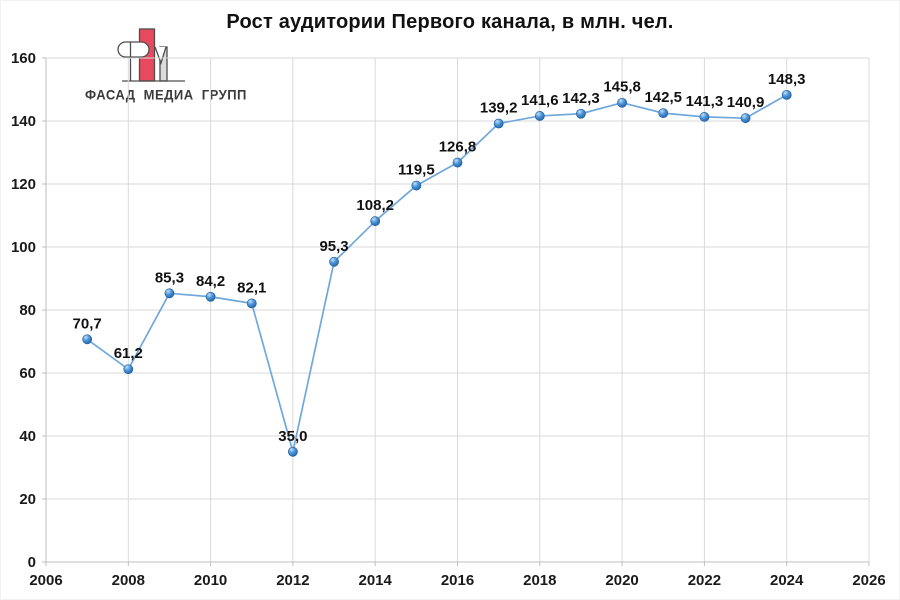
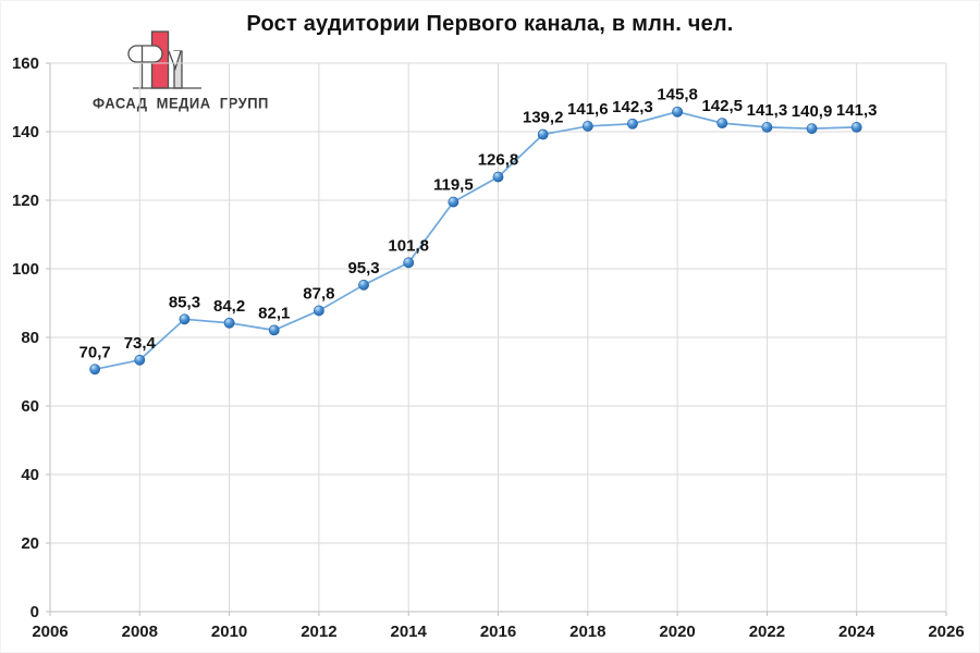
2008: 61,2 -> 73,4
2012: 35,0 -> 87,8
2014: 108,2 -> 101,8
2024: 148,3 -> 141,3
